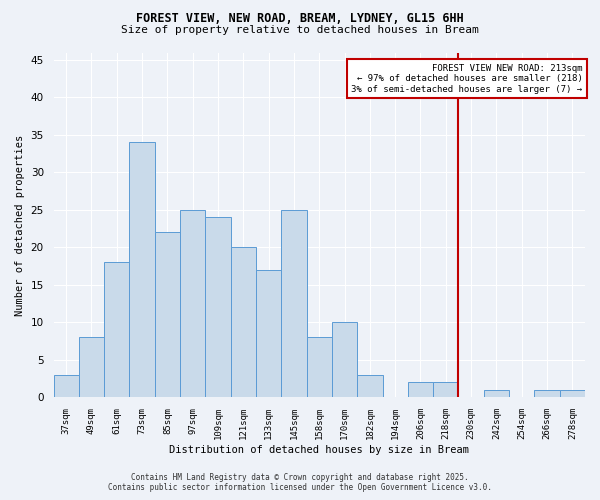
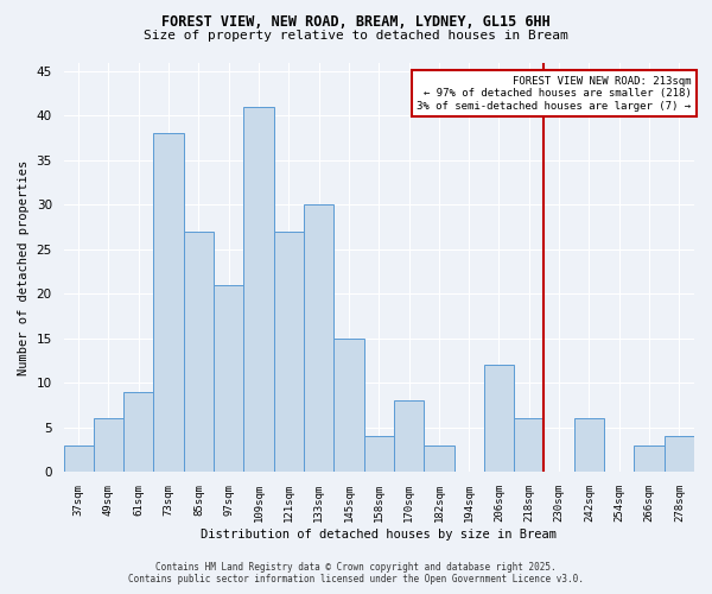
49sqm: 8 -> 6
61sqm: 18 -> 9
73sqm: 34 -> 38
85sqm: 22 -> 27
97sqm: 25 -> 21
109sqm: 24 -> 41
121sqm: 20 -> 27
133sqm: 17 -> 30
145sqm: 25 -> 15
158sqm: 8 -> 4
170sqm: 10 -> 8
206sqm: 2 -> 12
218sqm: 2 -> 6
242sqm: 1 -> 6
266sqm: 1 -> 3
278sqm: 1 -> 4
